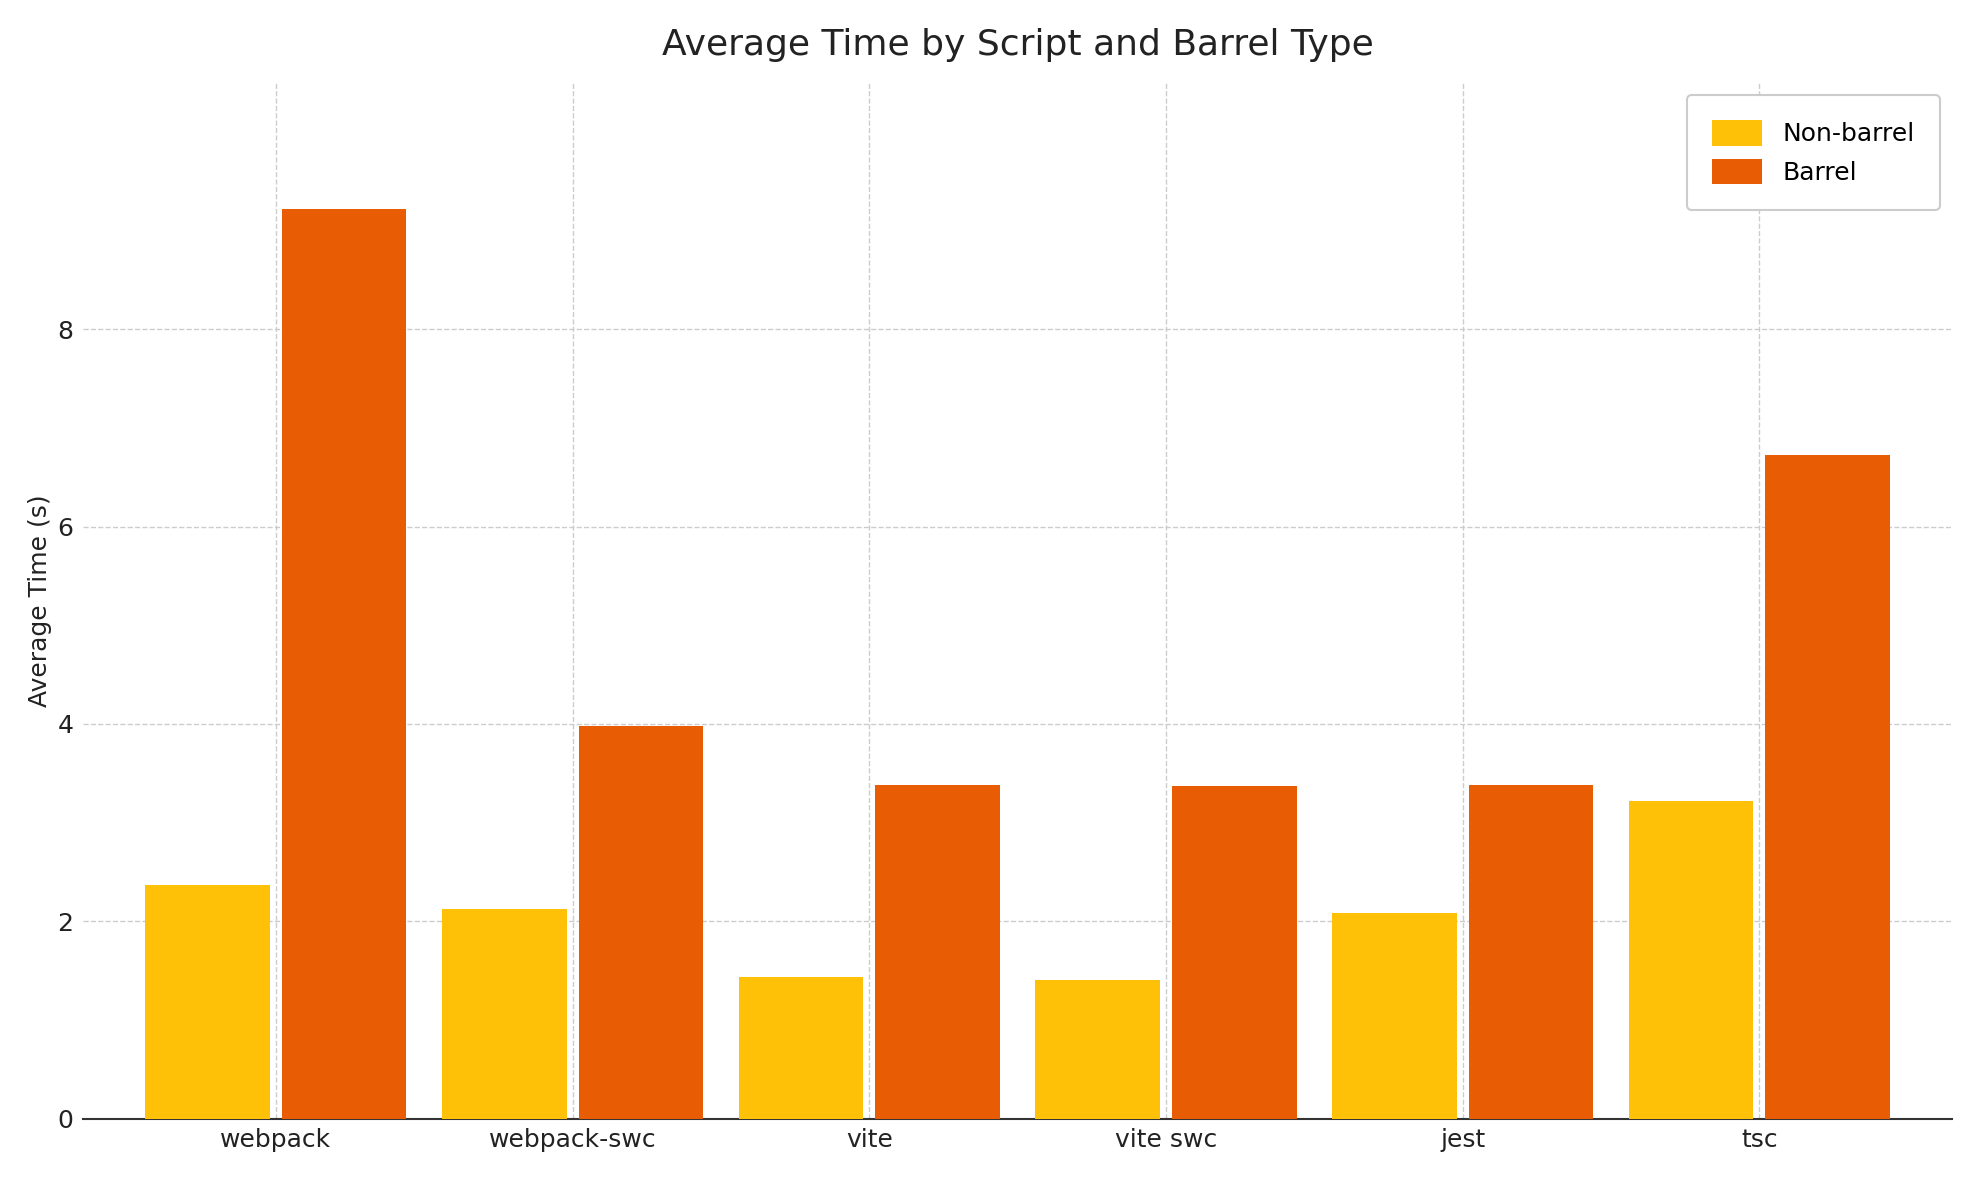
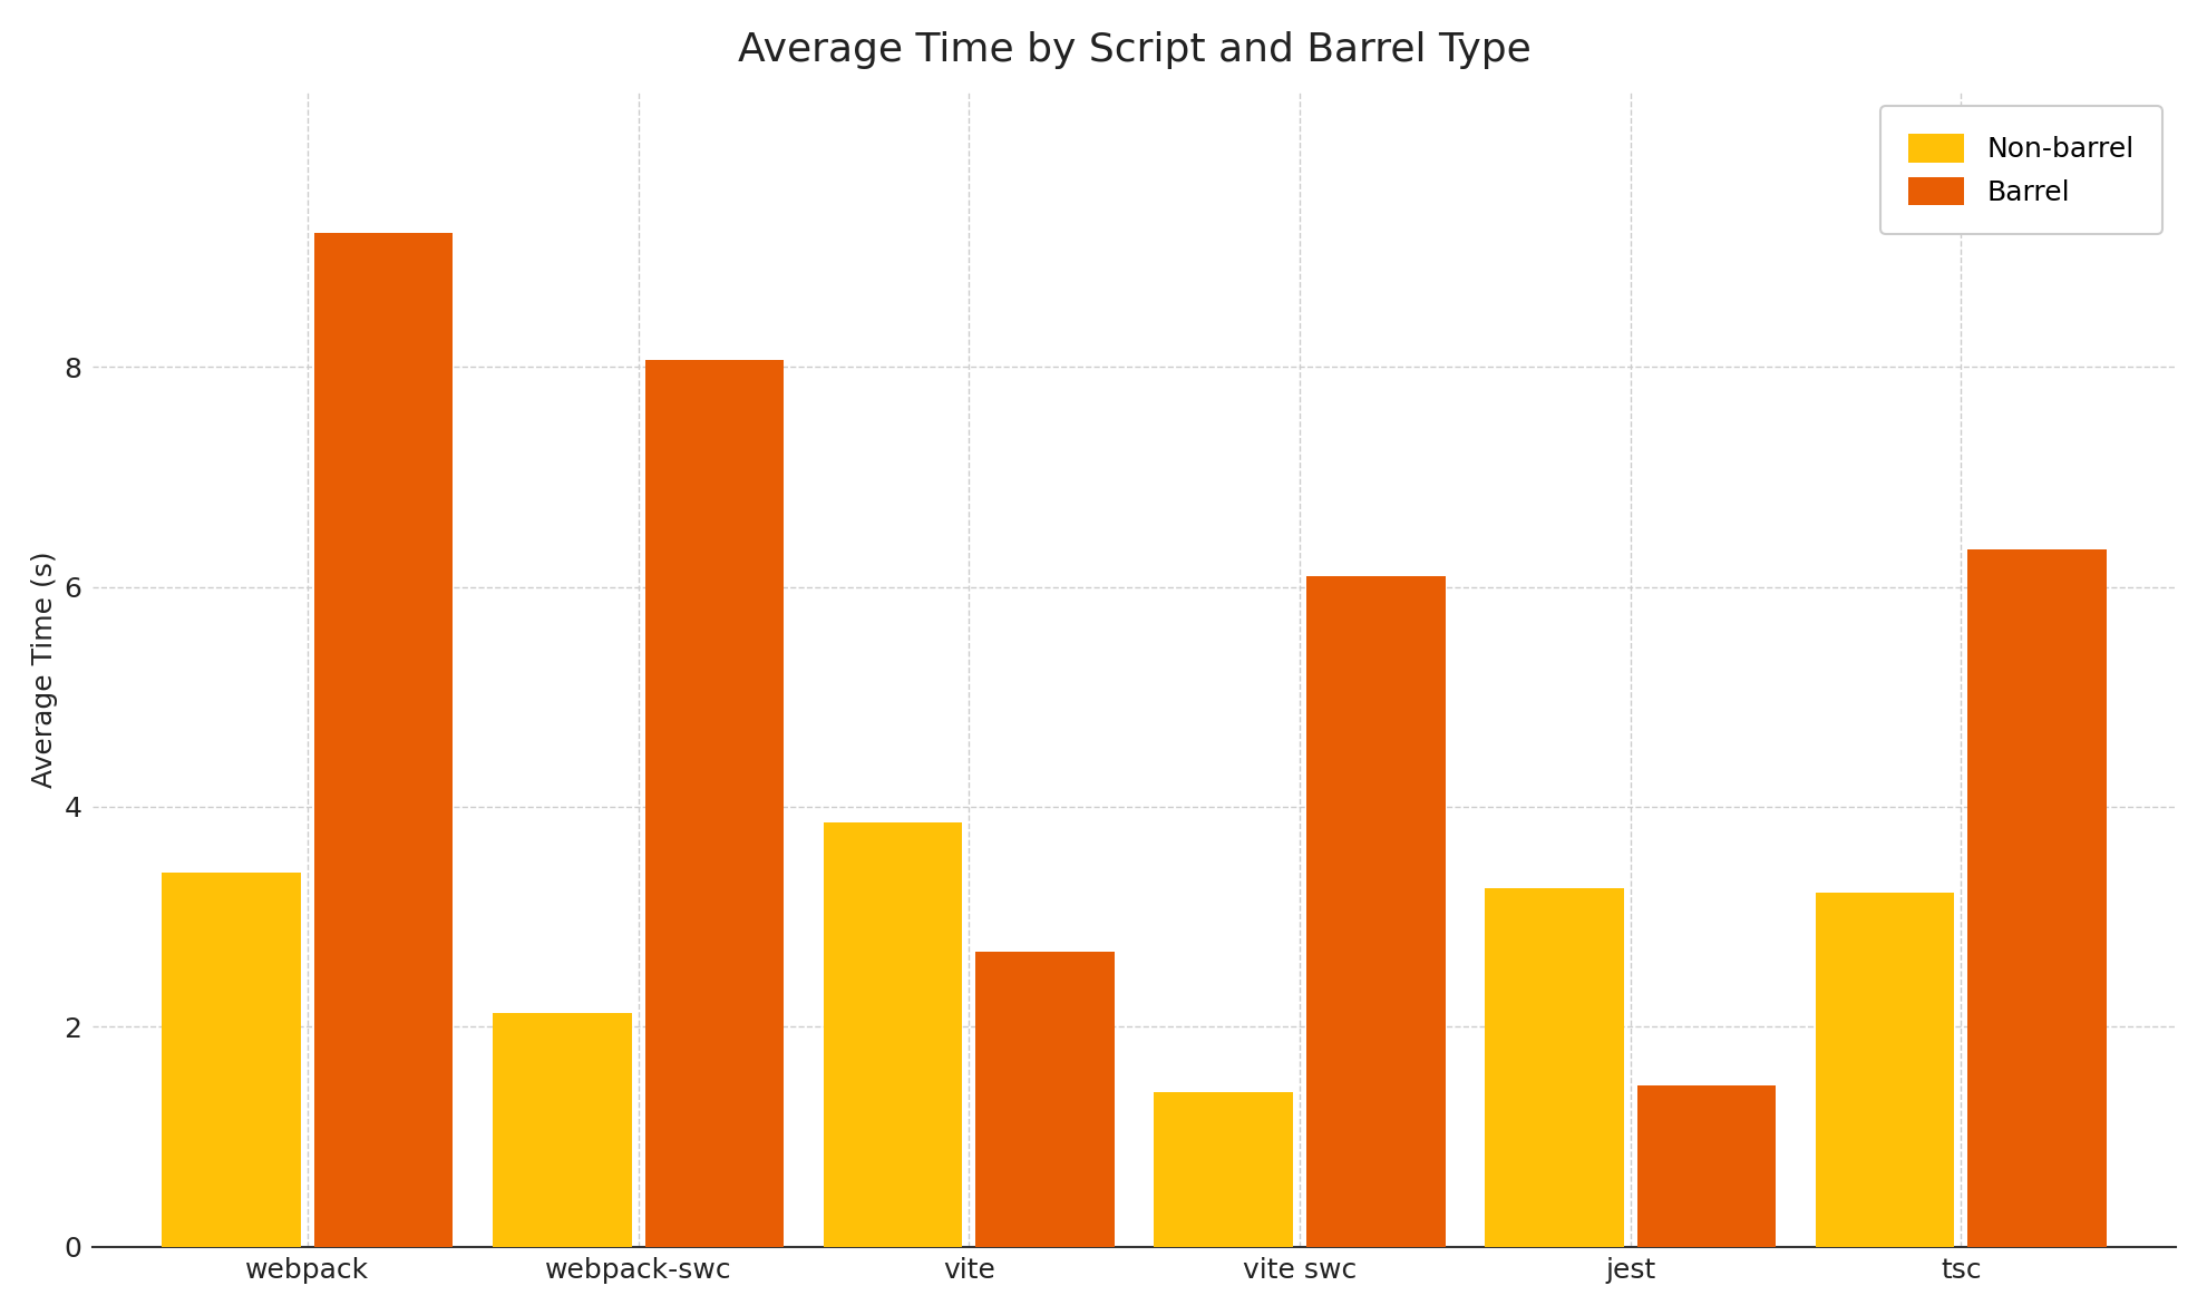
Non-barrel/webpack: 2.37 -> 3.40
Barrel/webpack-swc: 3.98 -> 8.06
Non-barrel/vite: 1.43 -> 3.86
Barrel/vite: 3.38 -> 2.68
Barrel/vite swc: 3.37 -> 6.10
Non-barrel/jest: 2.08 -> 3.26
Barrel/jest: 3.38 -> 1.46
Barrel/tsc: 6.72 -> 6.34
